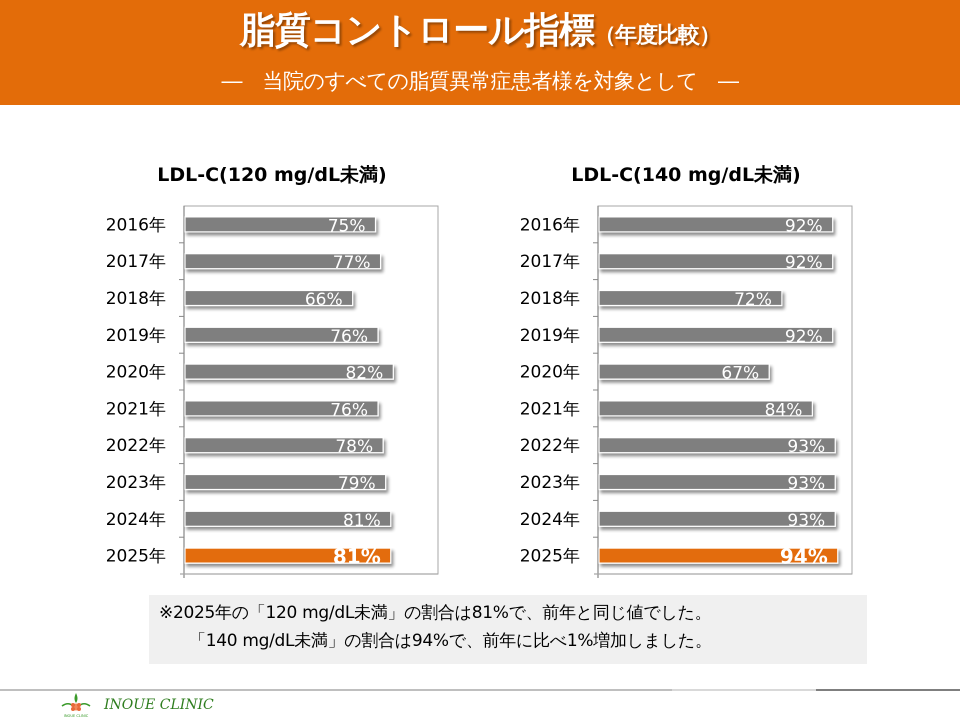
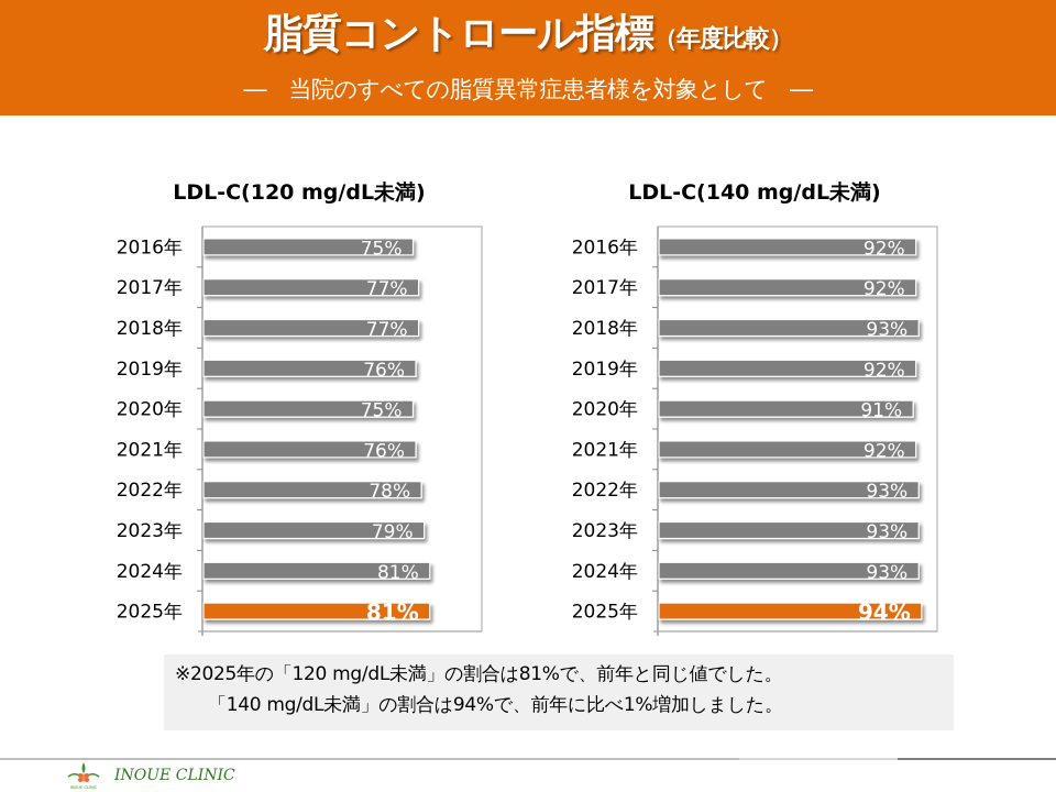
LDL-C(120 mg/dL未満)/2018年: 66% -> 77%
LDL-C(120 mg/dL未満)/2020年: 82% -> 75%
LDL-C(140 mg/dL未満)/2018年: 72% -> 93%
LDL-C(140 mg/dL未満)/2020年: 67% -> 91%
LDL-C(140 mg/dL未満)/2021年: 84% -> 92%
